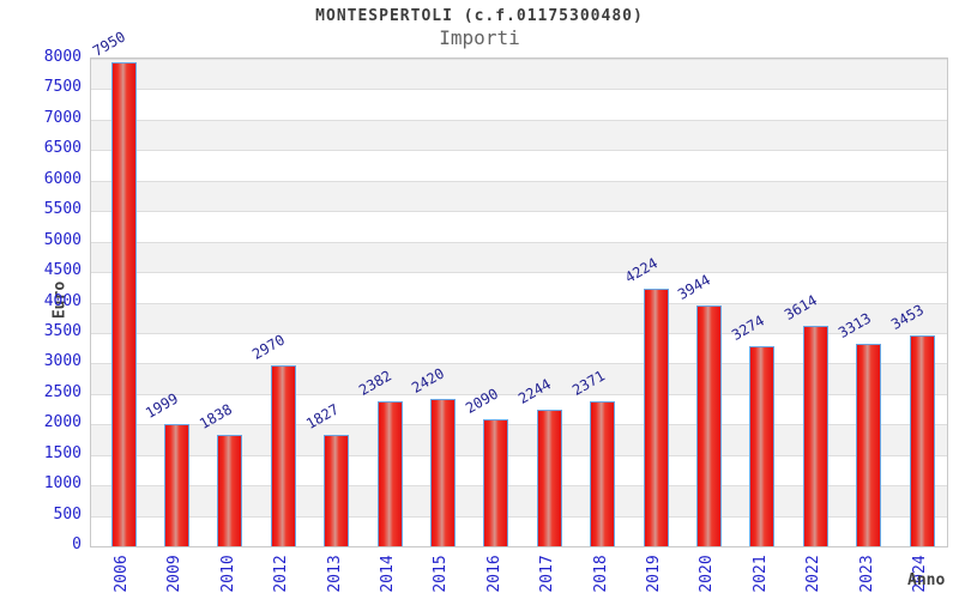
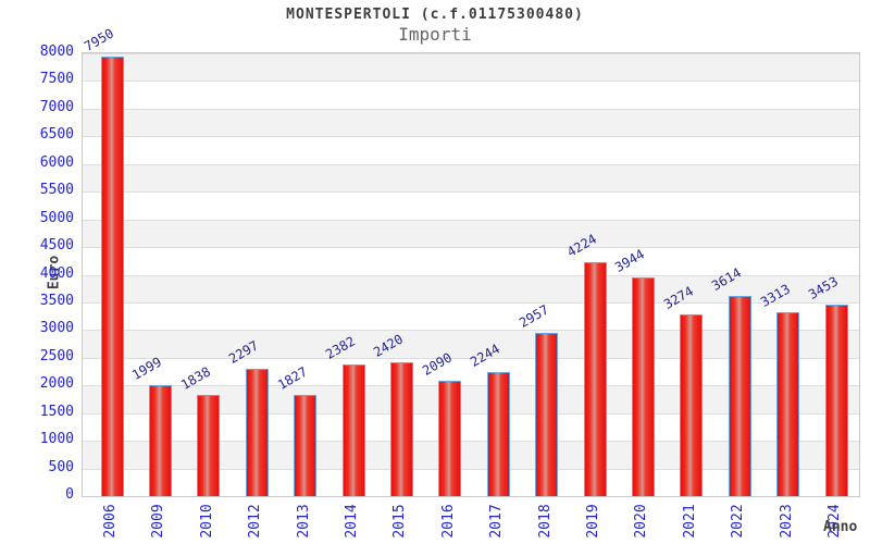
2012: 2970 -> 2297
2018: 2371 -> 2957
